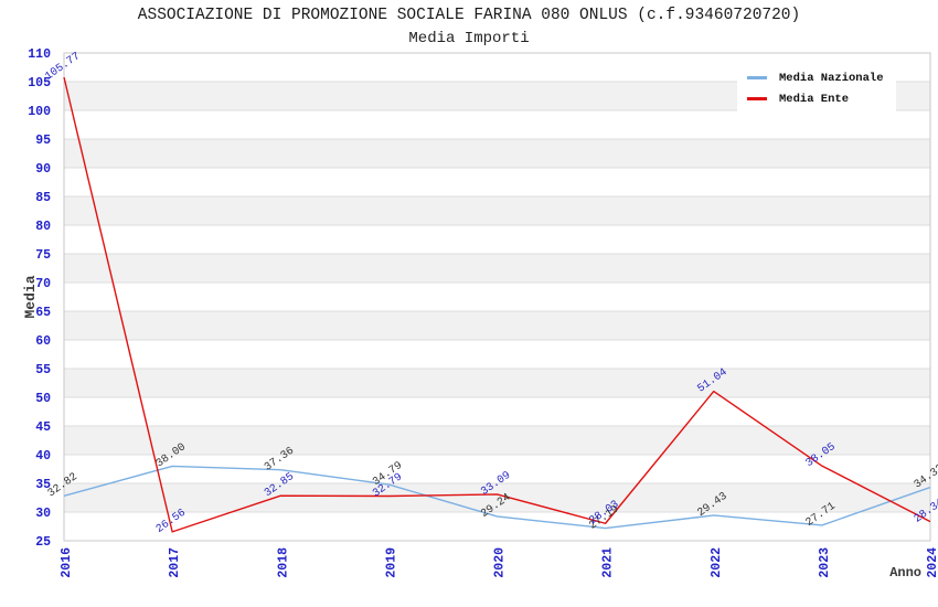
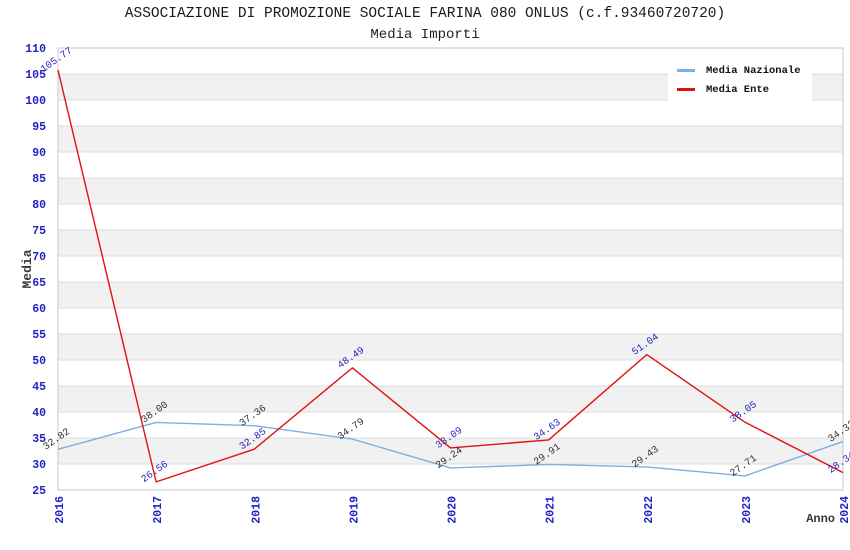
Media Ente/2019: 32.79 -> 48.49
Media Nazionale/2021: 27.19 -> 29.91
Media Ente/2021: 28.03 -> 34.63
